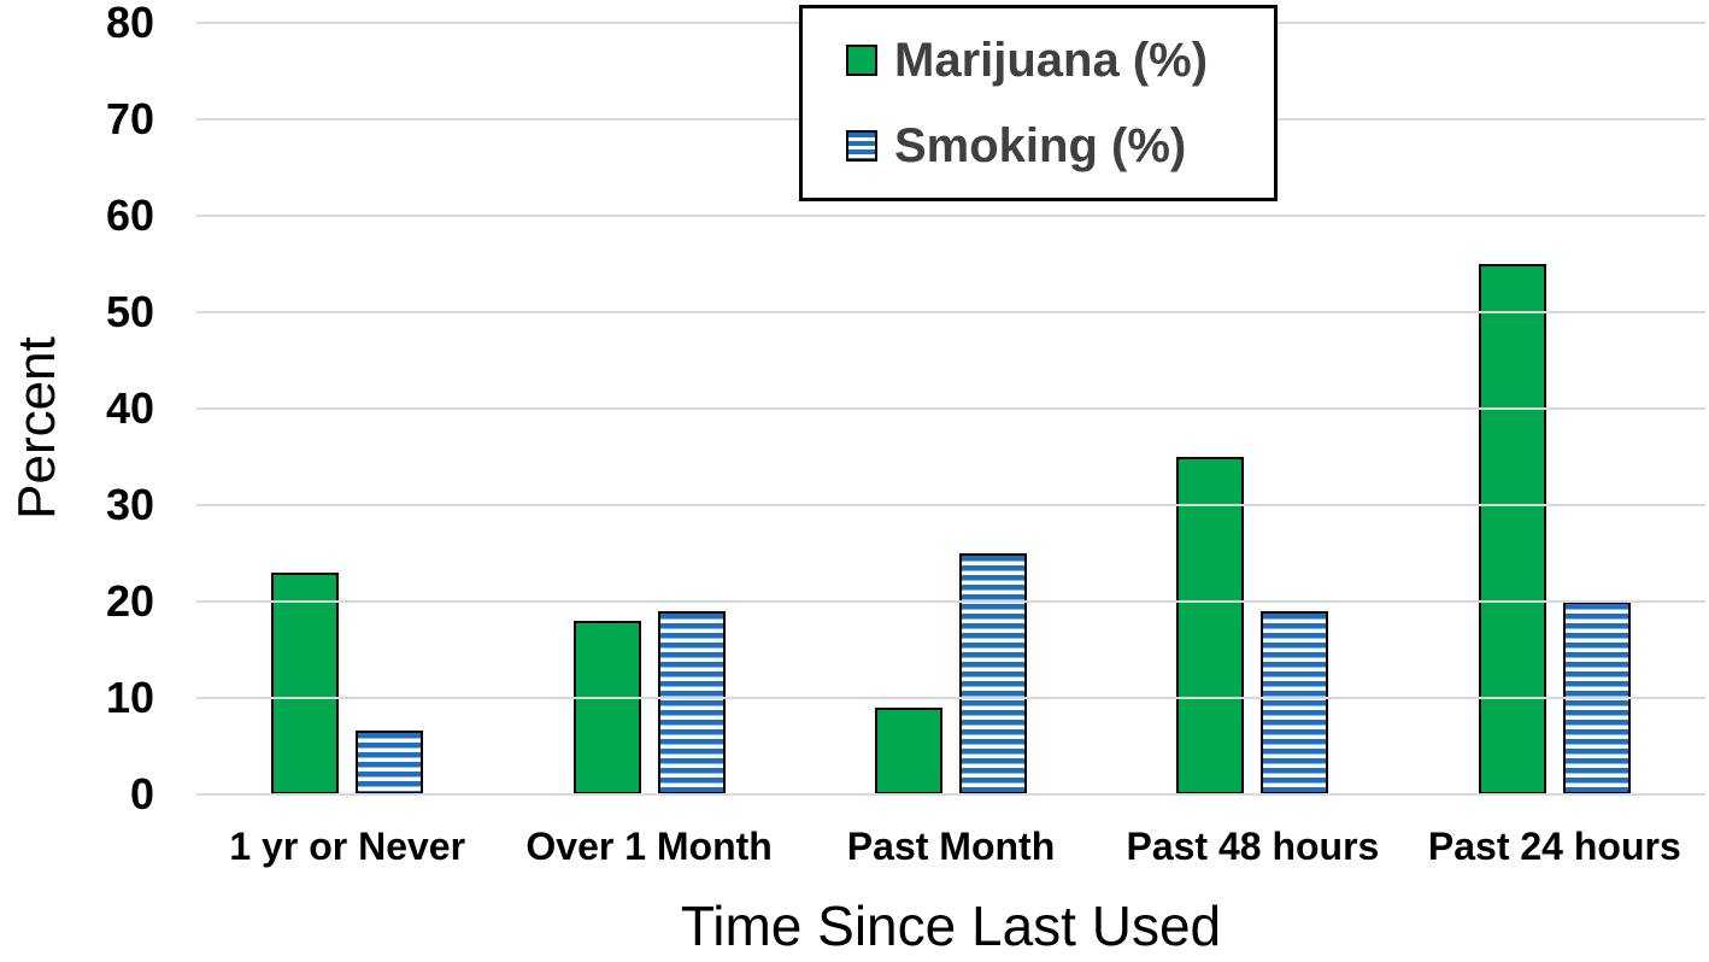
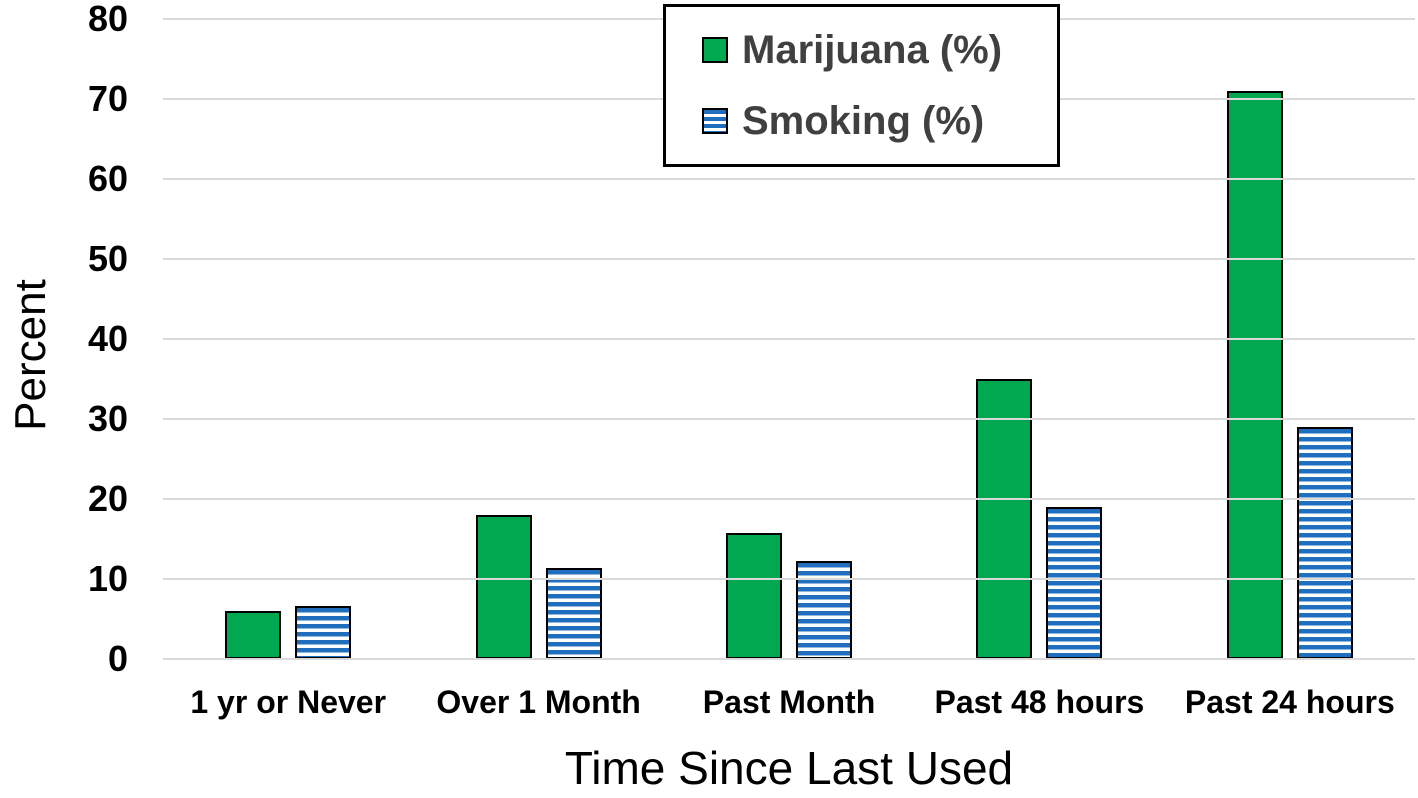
Marijuana (%)/1 yr or Never: 23 -> 6
Smoking (%)/Over 1 Month: 19 -> 11
Marijuana (%)/Past Month: 9 -> 16
Smoking (%)/Past Month: 25 -> 12
Marijuana (%)/Past 24 hours: 55 -> 71
Smoking (%)/Past 24 hours: 20 -> 29
